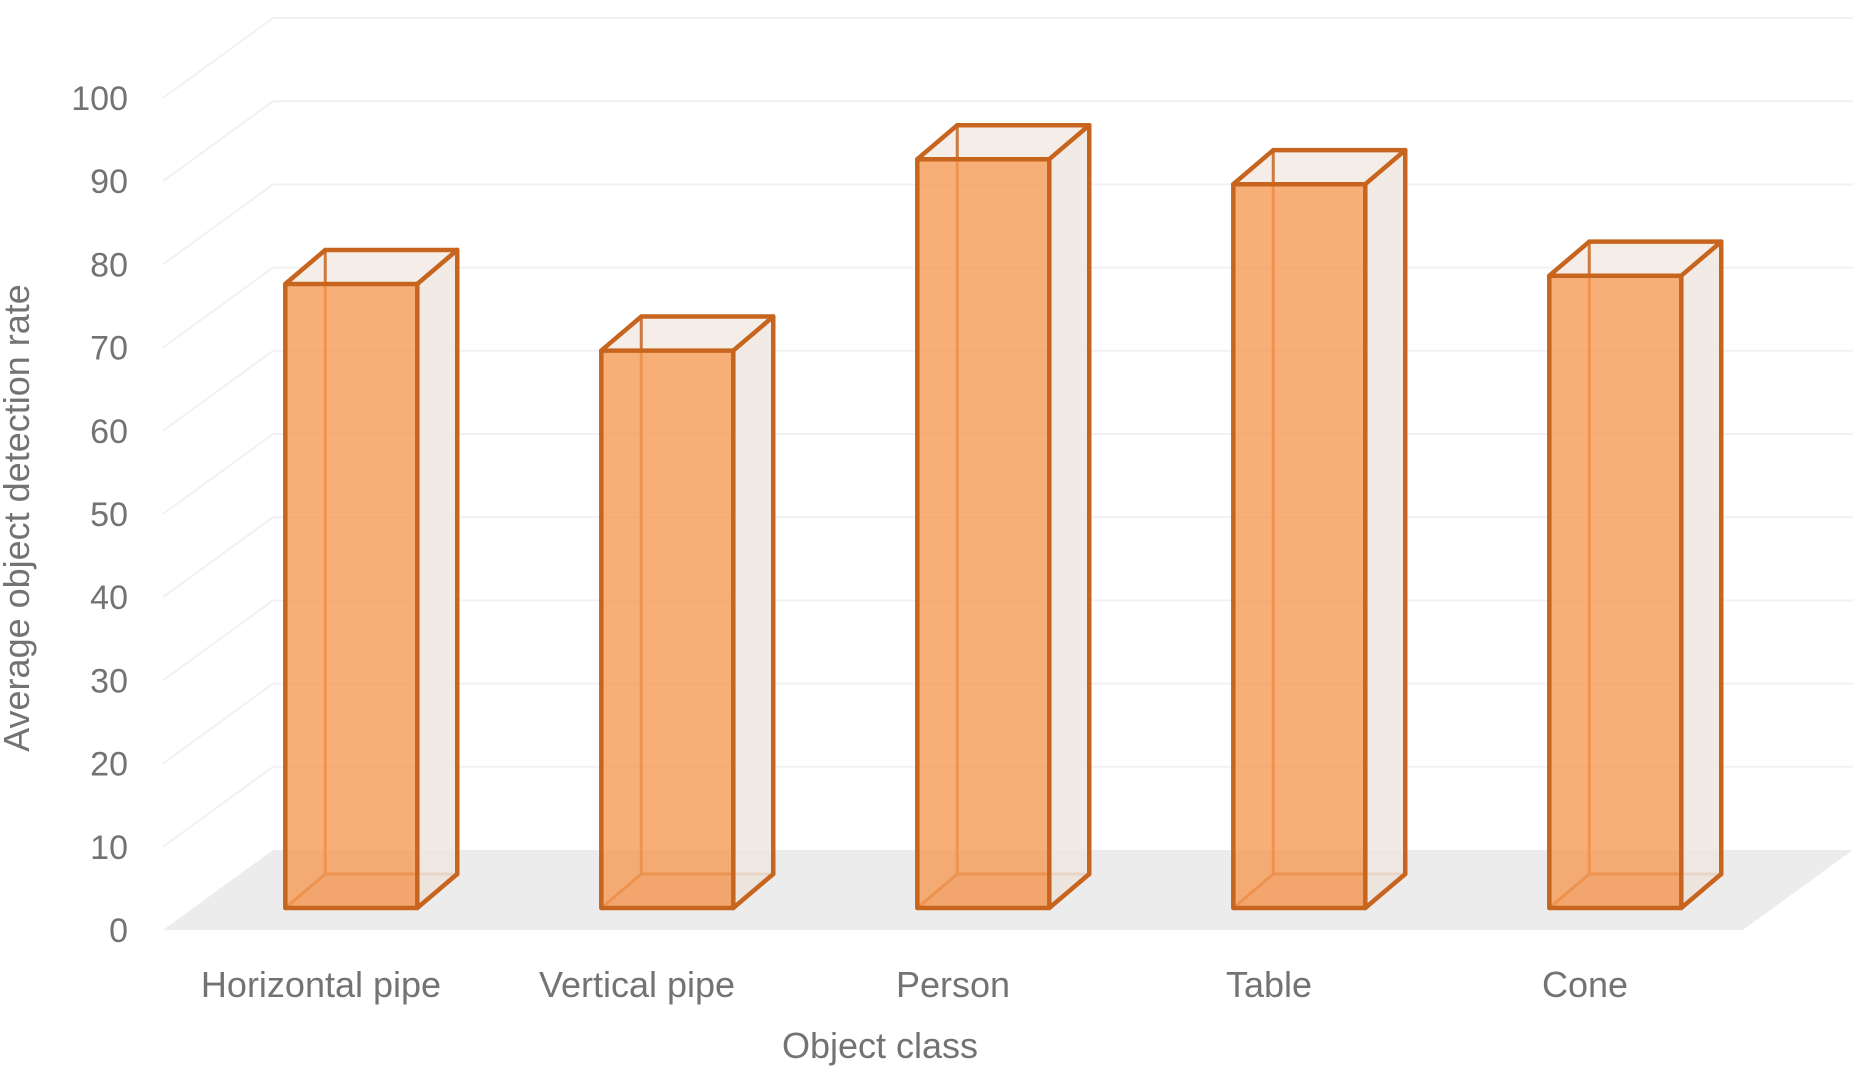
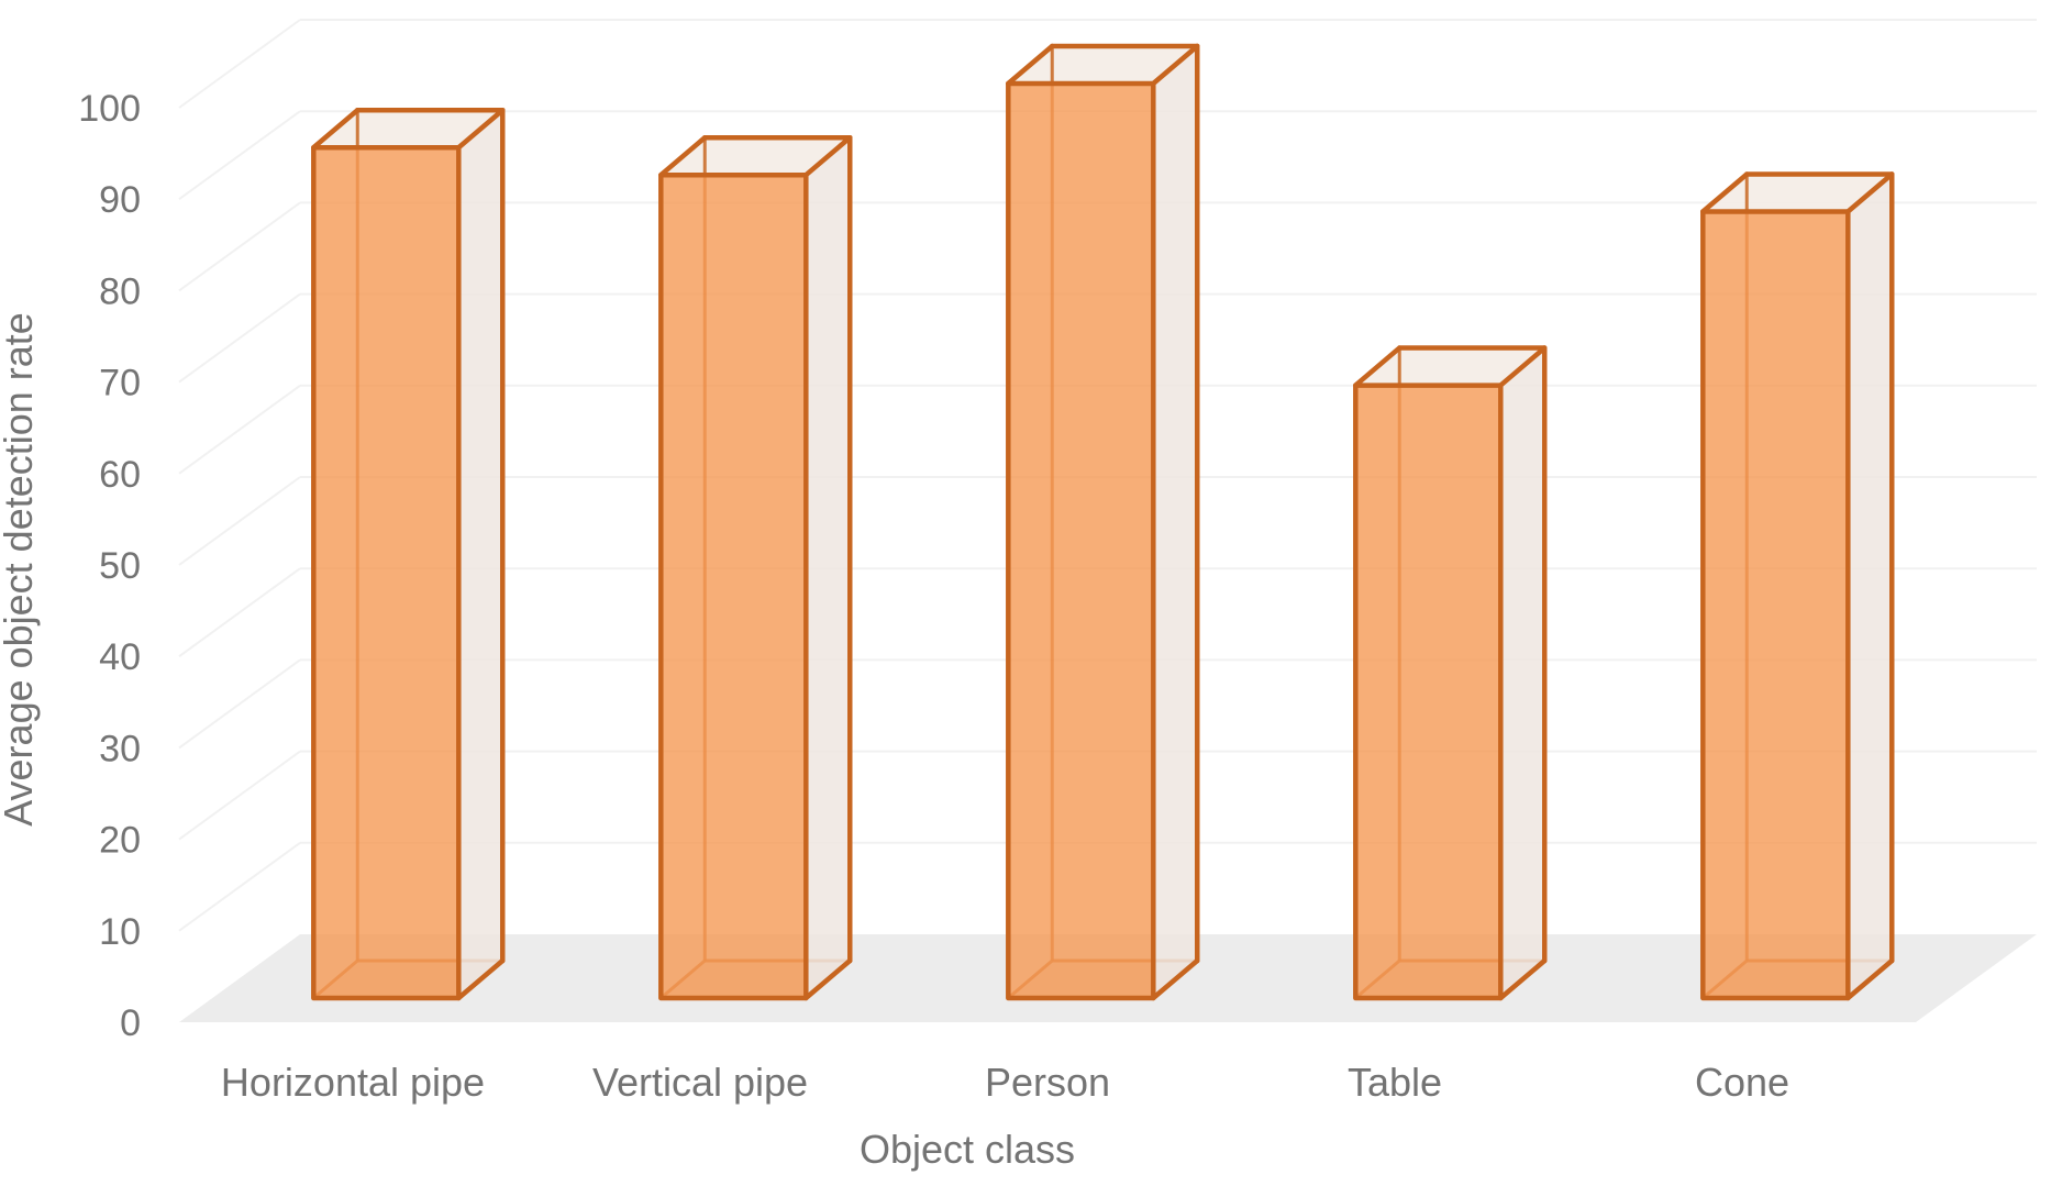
Horizontal pipe: 75 -> 93
Vertical pipe: 67 -> 90
Person: 90 -> 100
Table: 87 -> 67
Cone: 76 -> 86
